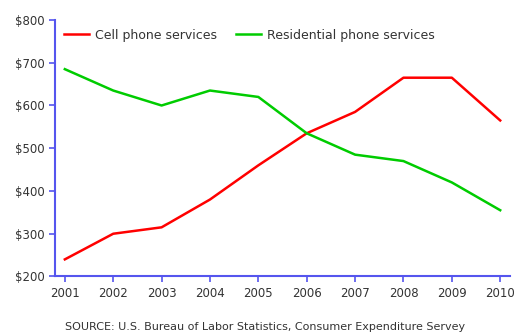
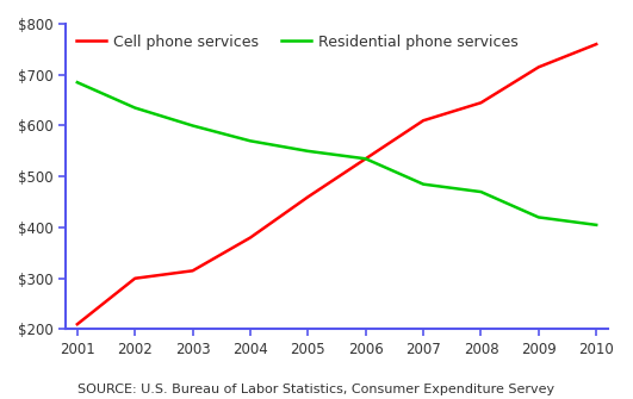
Cell phone services/2001: $240 -> $210
Residential phone services/2004: $635 -> $570
Residential phone services/2005: $620 -> $550
Cell phone services/2007: $585 -> $610
Cell phone services/2008: $665 -> $645
Cell phone services/2009: $665 -> $715
Cell phone services/2010: $565 -> $760
Residential phone services/2010: $355 -> $405
